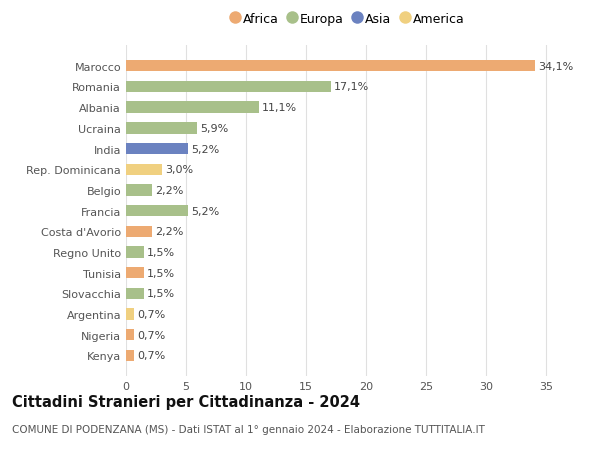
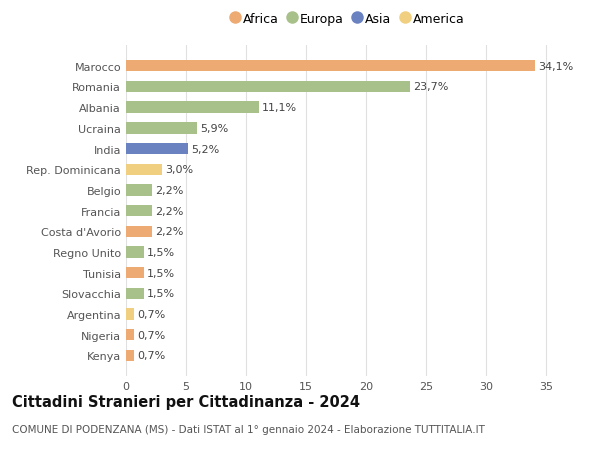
Romania: 17,1% -> 23,7%
Francia: 5,2% -> 2,2%
